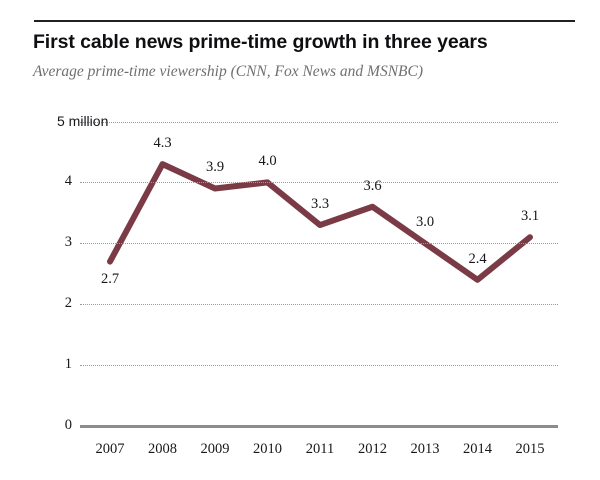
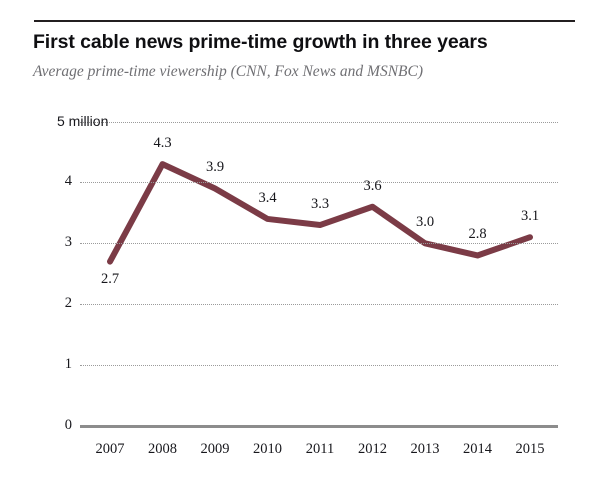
2010: 4.0 -> 3.4
2014: 2.4 -> 2.8
